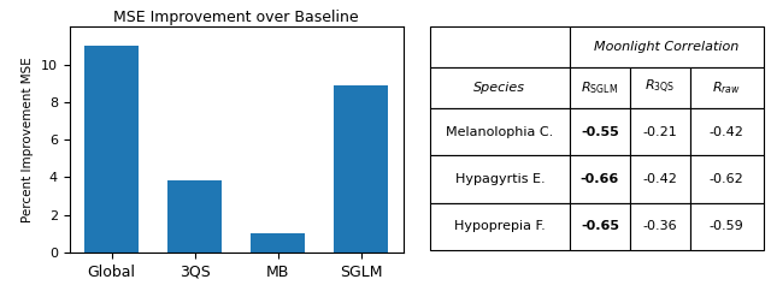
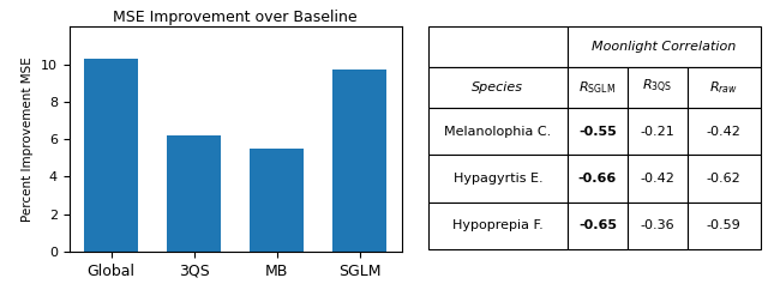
Global: 11.0 -> 10.3
3QS: 3.9 -> 6.2
MB: 1.1 -> 5.5
SGLM: 8.9 -> 9.7
